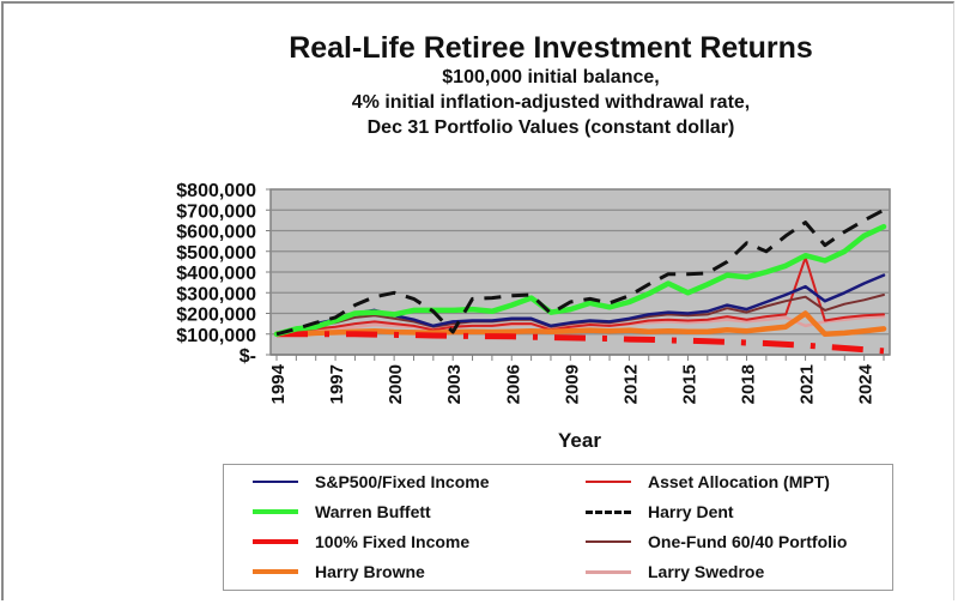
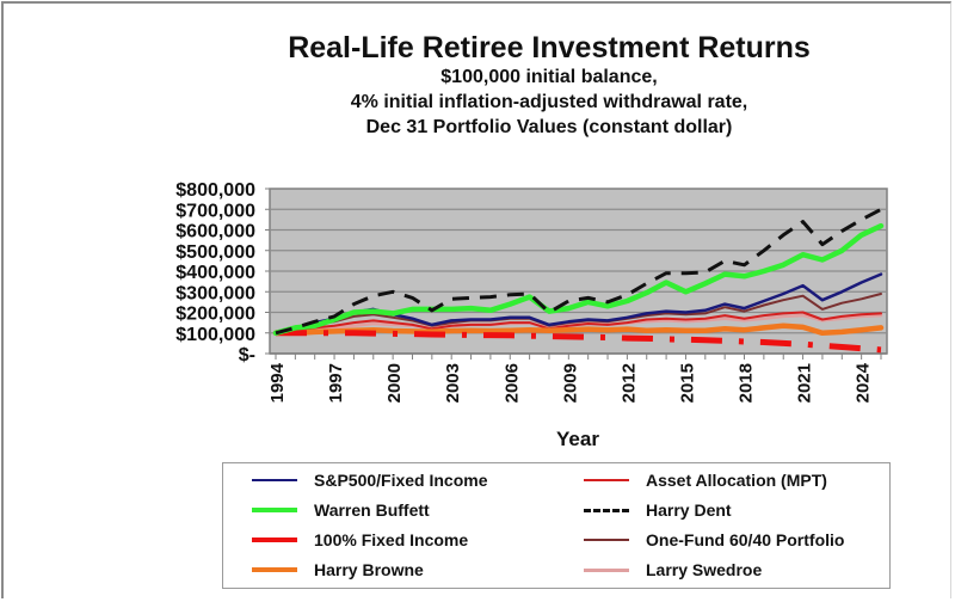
Harry Dent/2003: $110000 -> $260000
Harry Dent/2018: $540000 -> $430000
Asset Allocation (MPT)/2021: $470000 -> $200000
Harry Browne/2021: $200000 -> $130000
Larry Swedroe/2021: $140000 -> $180000
